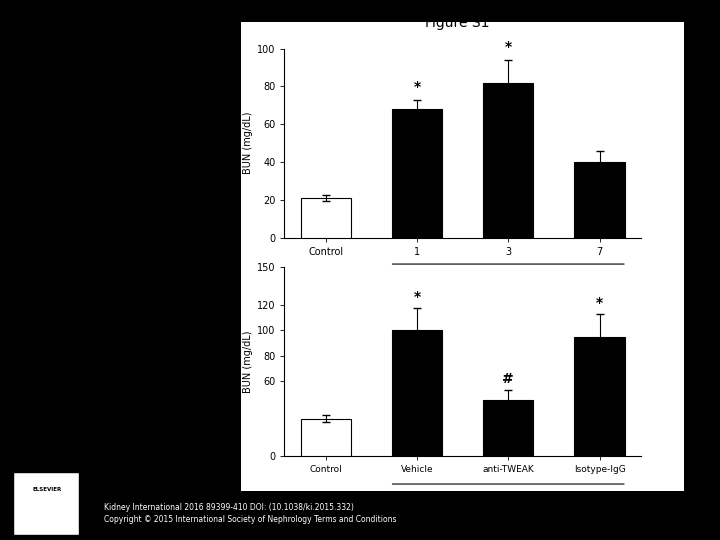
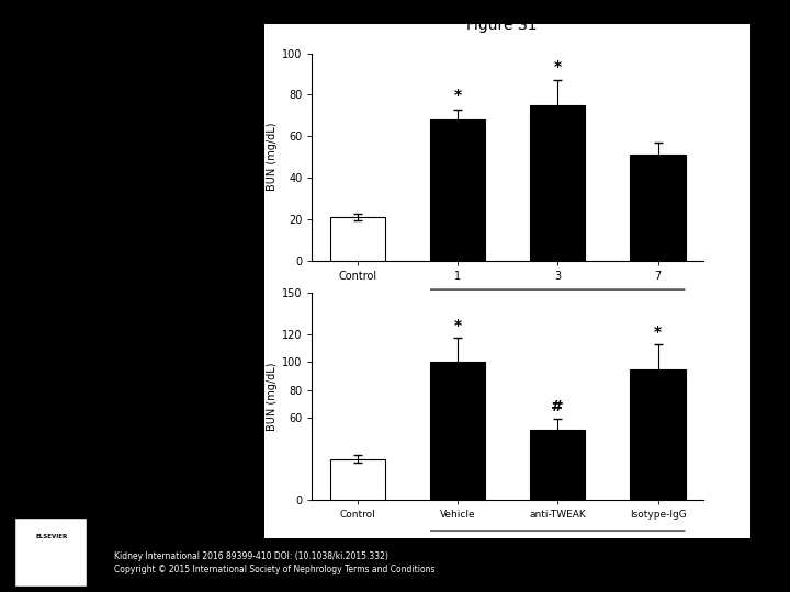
3: 82 -> 75
7: 40 -> 51
anti-TWEAK: 45 -> 51
